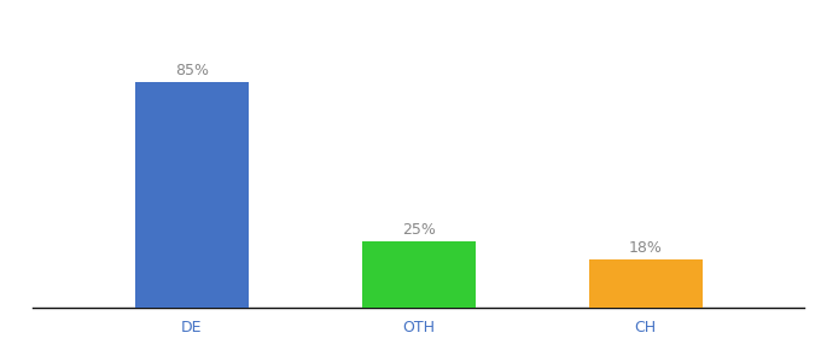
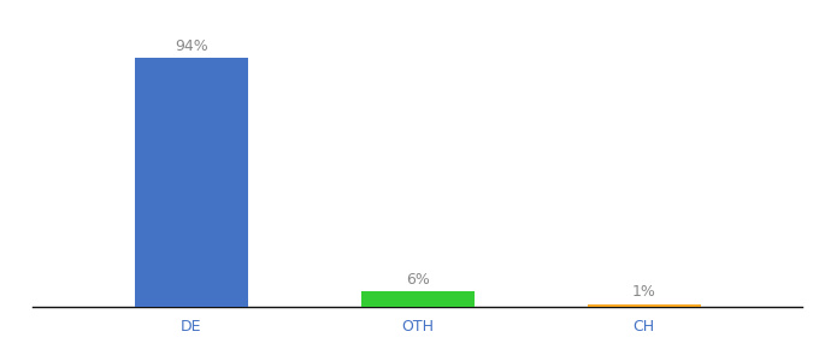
DE: 85% -> 94%
OTH: 25% -> 6%
CH: 18% -> 1%
